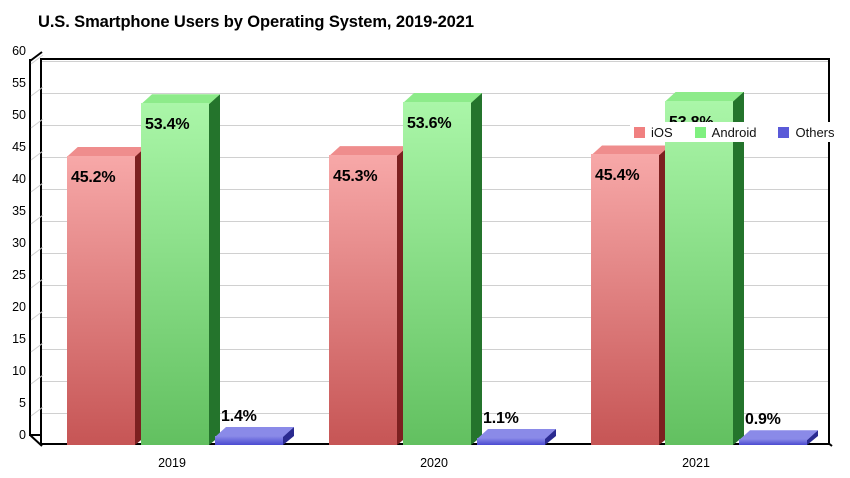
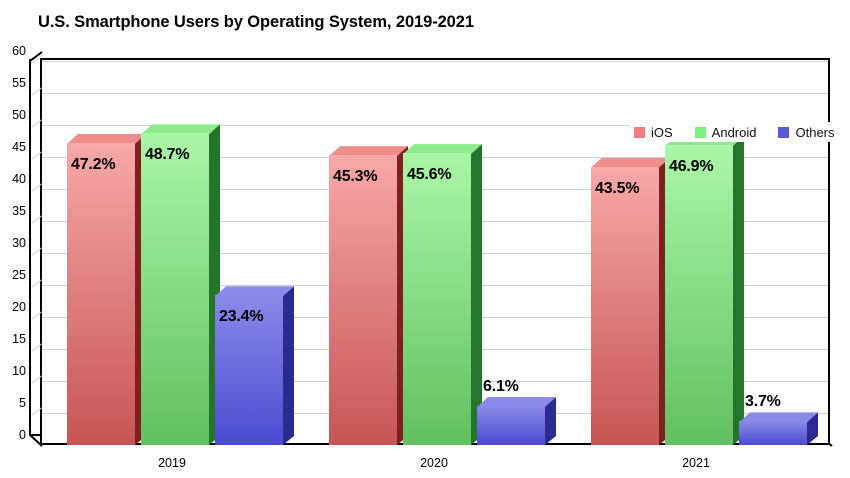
iOS/2019: 45.2% -> 47.2%
Android/2019: 53.4% -> 48.7%
Others/2019: 1.4% -> 23.4%
Android/2020: 53.6% -> 45.6%
Others/2020: 1.1% -> 6.1%
iOS/2021: 45.4% -> 43.5%
Android/2021: 53.8% -> 46.9%
Others/2021: 0.9% -> 3.7%
